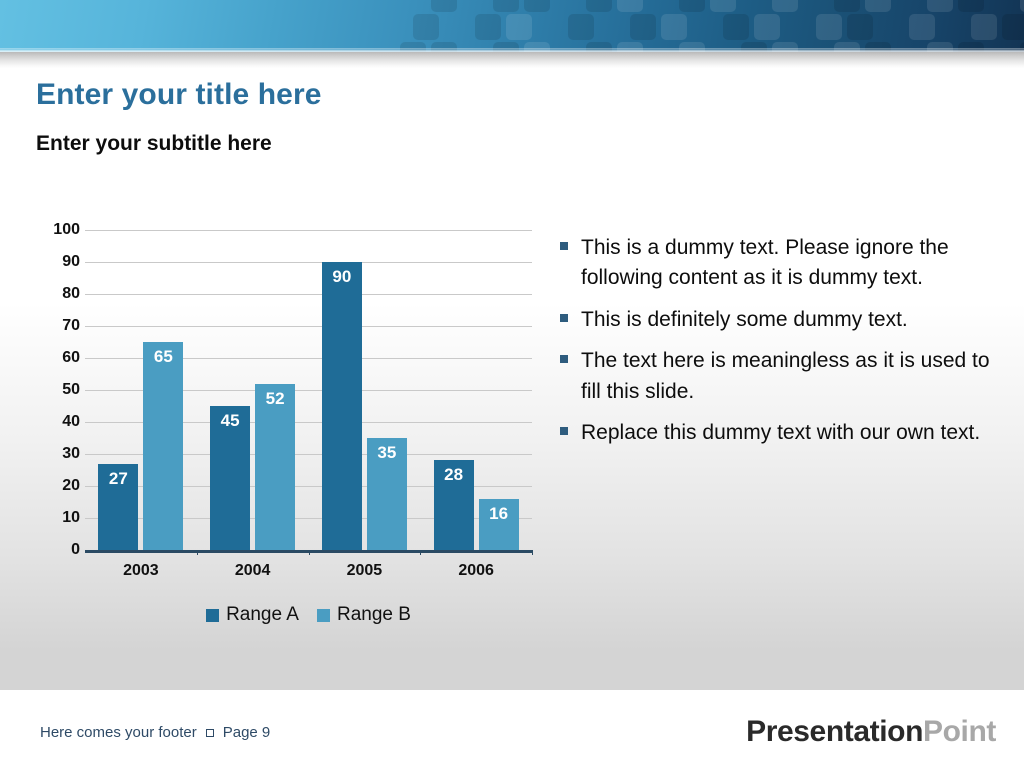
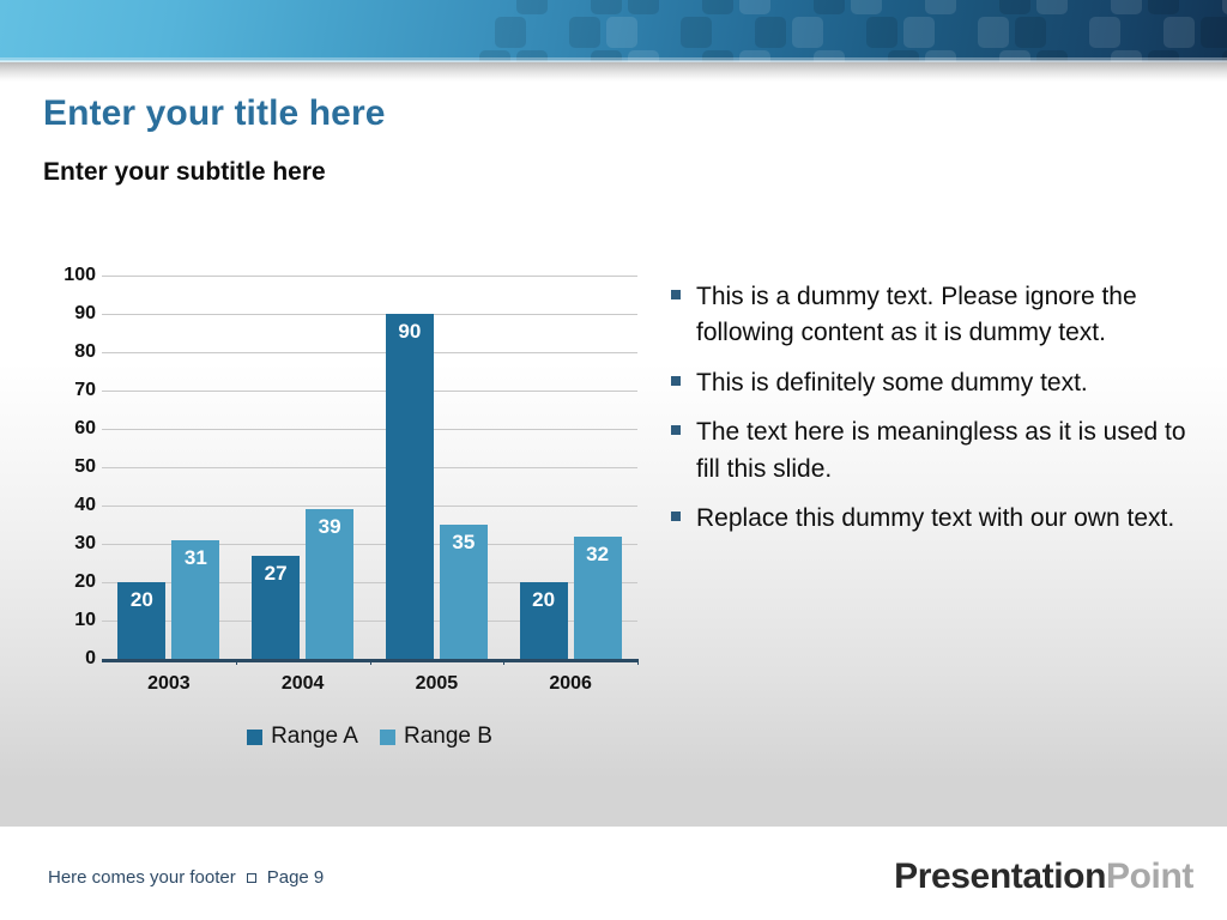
Range A/2003: 27 -> 20
Range B/2003: 65 -> 31
Range A/2004: 45 -> 27
Range B/2004: 52 -> 39
Range A/2006: 28 -> 20
Range B/2006: 16 -> 32
